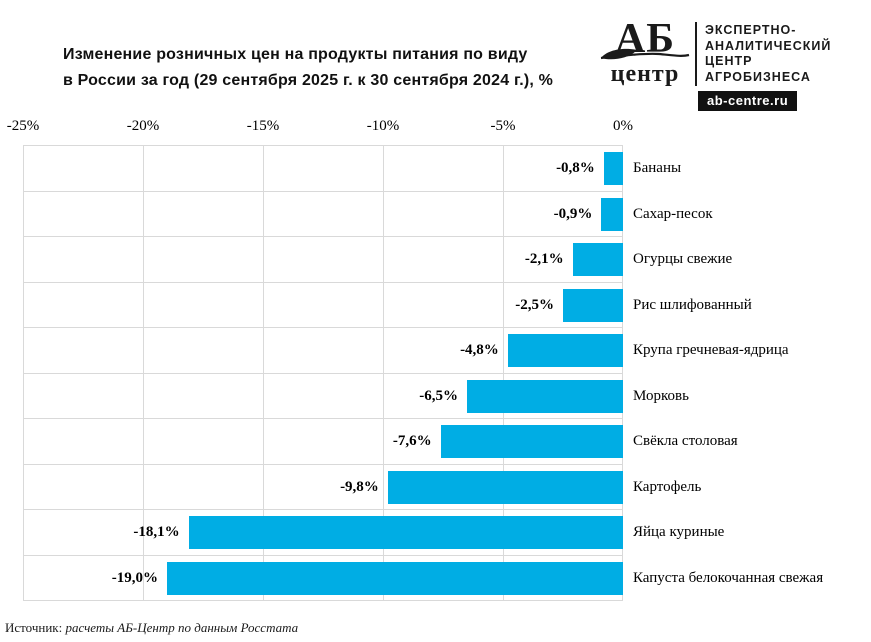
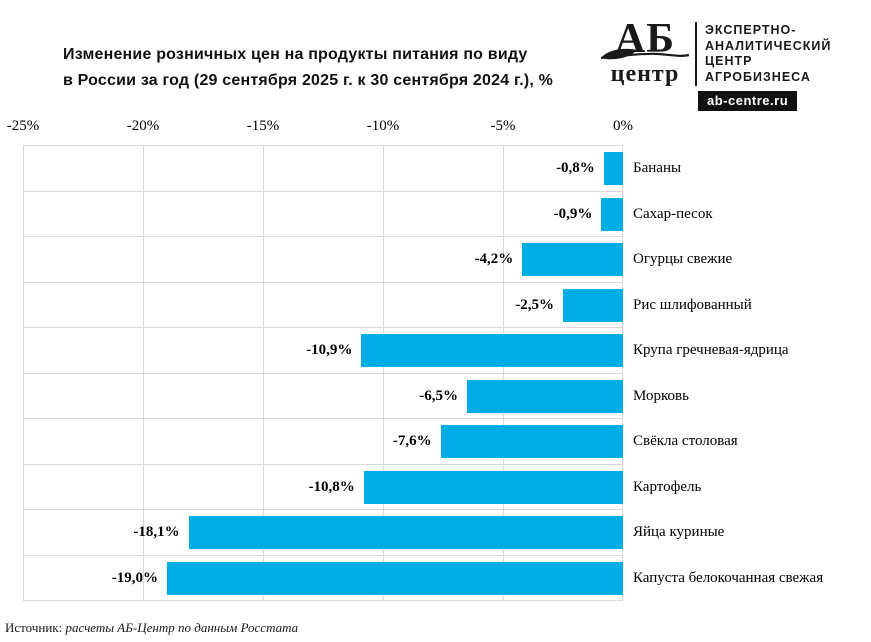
Огурцы свежие: -2,1% -> -4,2%
Крупа гречневая-ядрица: -4,8% -> -10,9%
Картофель: -9,8% -> -10,8%
